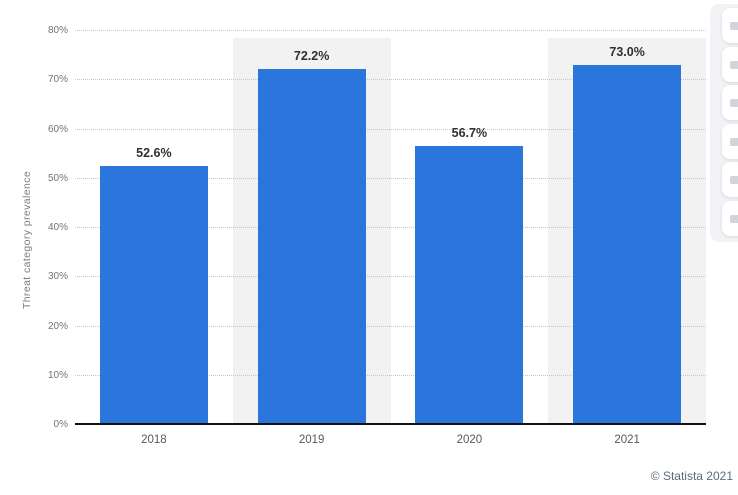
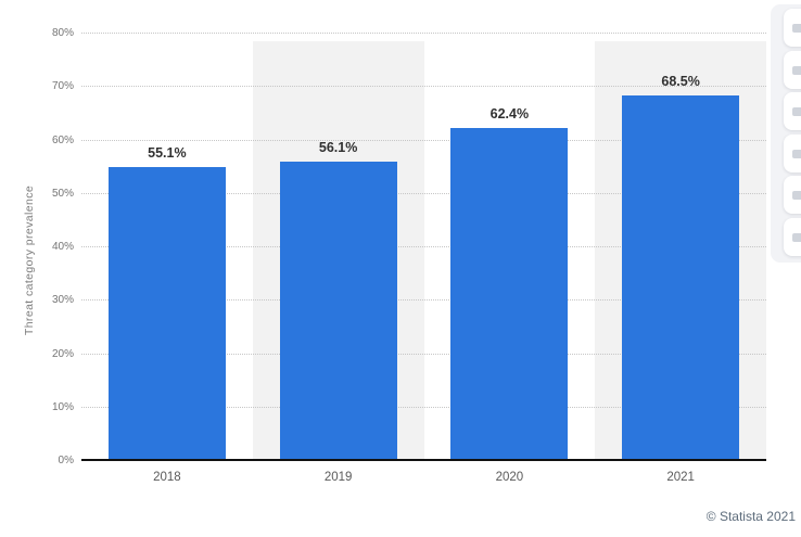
2018: 52.6% -> 55.1%
2019: 72.2% -> 56.1%
2020: 56.7% -> 62.4%
2021: 73.0% -> 68.5%
